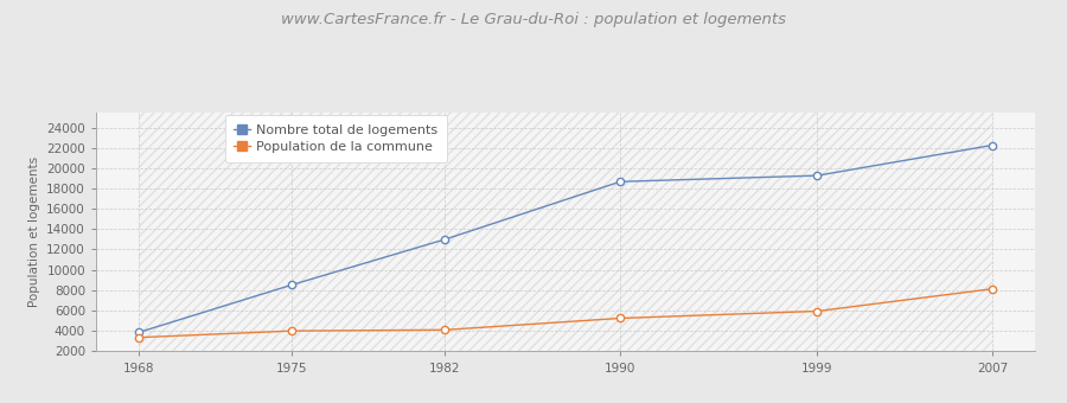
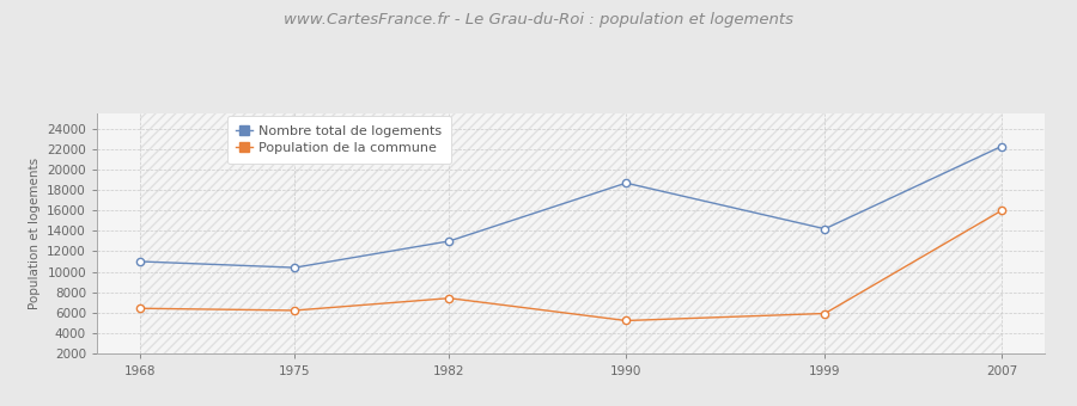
Nombre total de logements/1968: 3800 -> 11000
Population de la commune/1968: 3300 -> 6400
Nombre total de logements/1975: 8500 -> 10400
Population de la commune/1975: 4000 -> 6200
Population de la commune/1982: 4000 -> 7400
Nombre total de logements/1999: 19300 -> 14200
Population de la commune/2007: 8100 -> 16000
